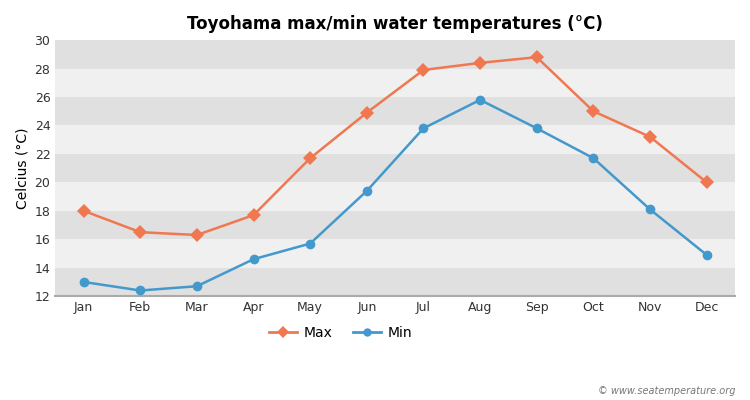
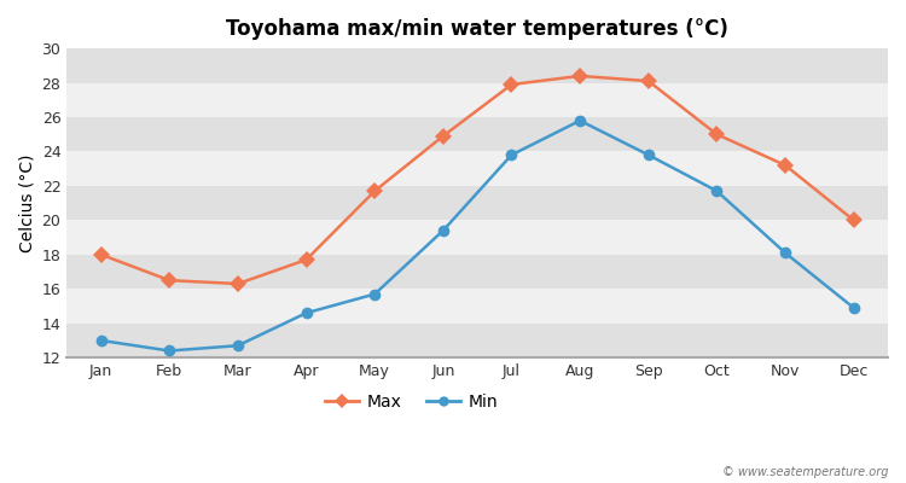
Max/Sep: 28.8 -> 28.1
